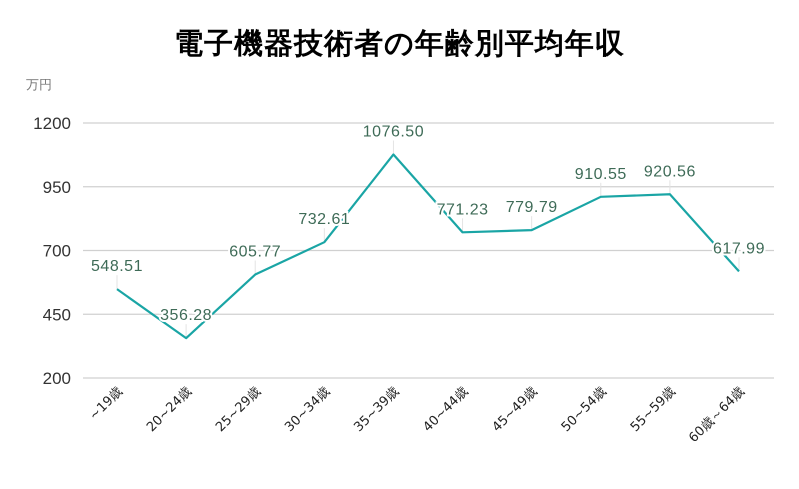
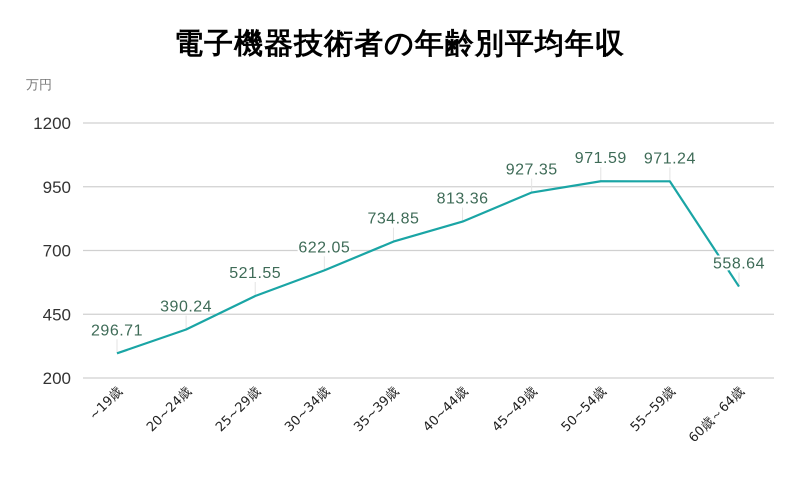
~19歳: 548.51 -> 296.71
20~24歳: 356.28 -> 390.24
25~29歳: 605.77 -> 521.55
30~34歳: 732.61 -> 622.05
35~39歳: 1076.50 -> 734.85
40~44歳: 771.23 -> 813.36
45~49歳: 779.79 -> 927.35
50~54歳: 910.55 -> 971.59
55~59歳: 920.56 -> 971.24
60歳～64歳: 617.99 -> 558.64
